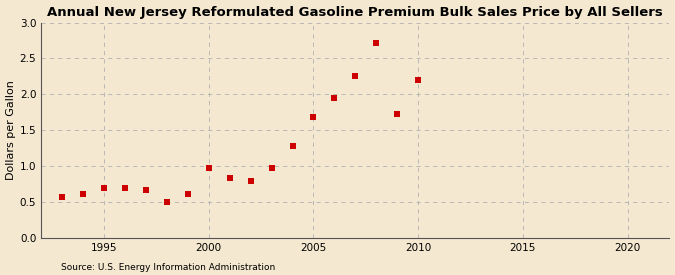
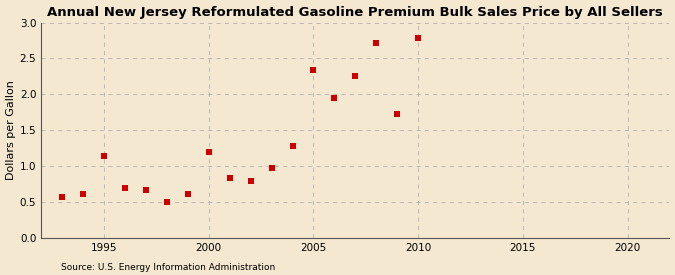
1995: 0.70 -> 1.14
2000: 0.97 -> 1.20
2005: 1.68 -> 2.34
2010: 2.20 -> 2.78
